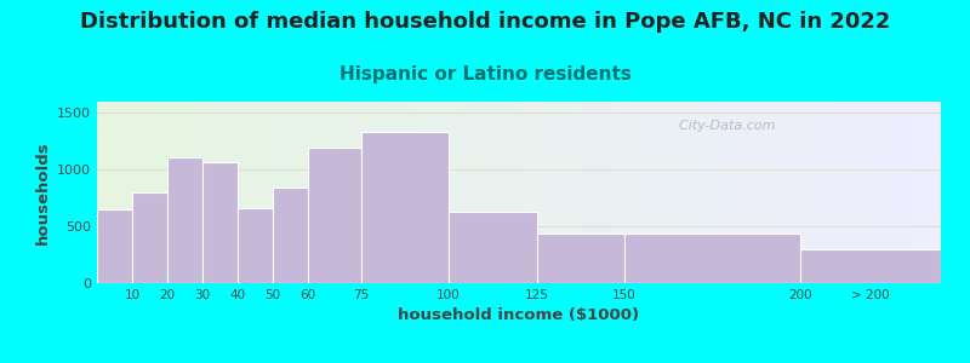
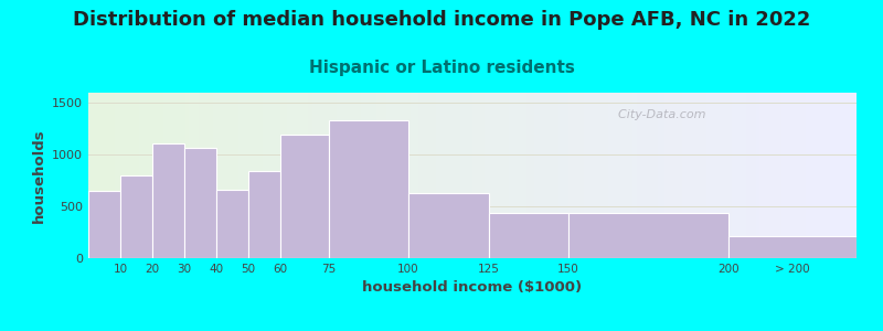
> 200: 300 -> 220
